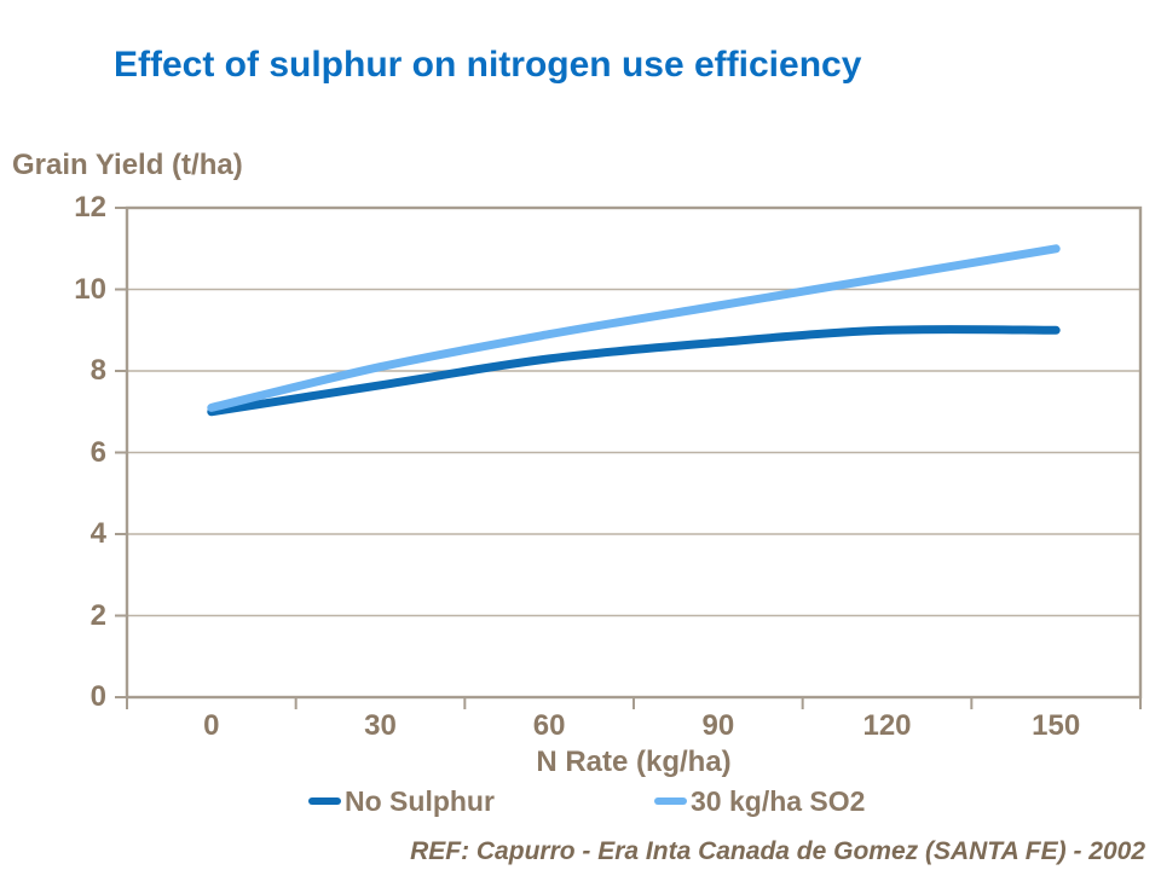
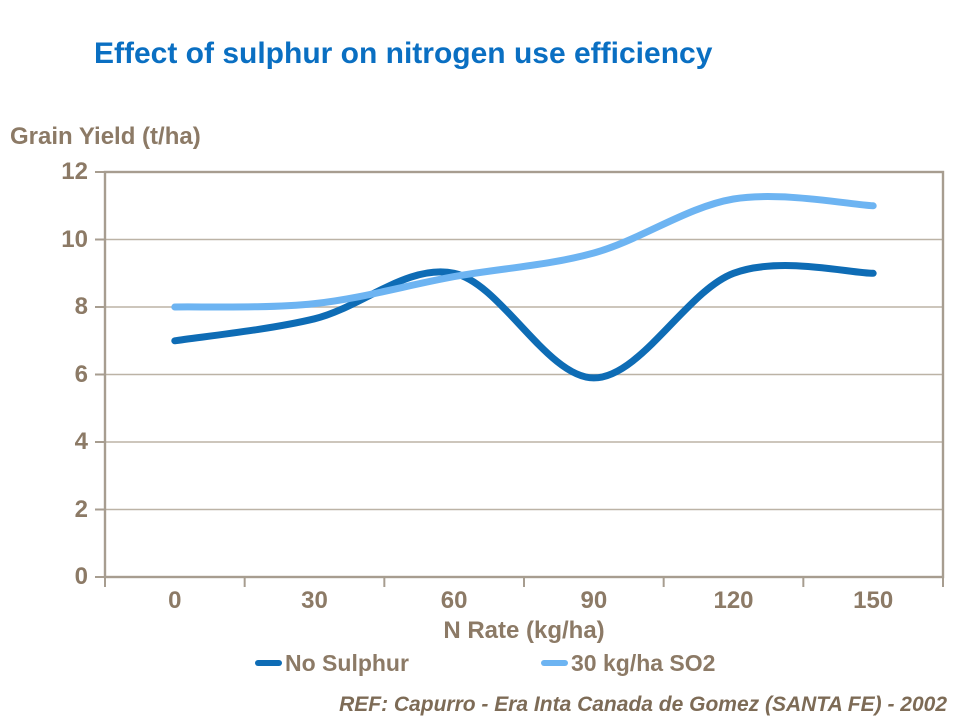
30 kg/ha SO2/0: 7.1 -> 8.0
No Sulphur/60: 8.3 -> 9.0
No Sulphur/90: 8.7 -> 5.9
30 kg/ha SO2/120: 10.3 -> 11.2
